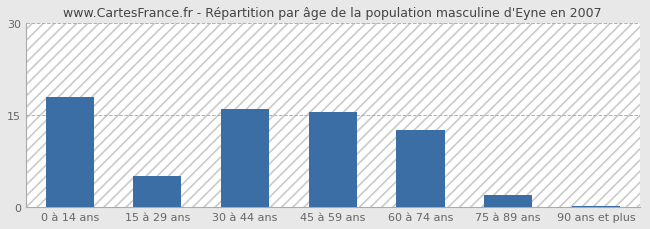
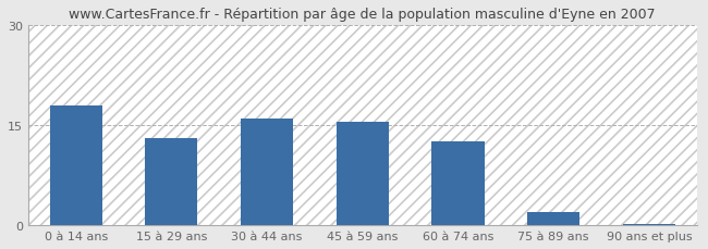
15 à 29 ans: 5.0 -> 13.0
